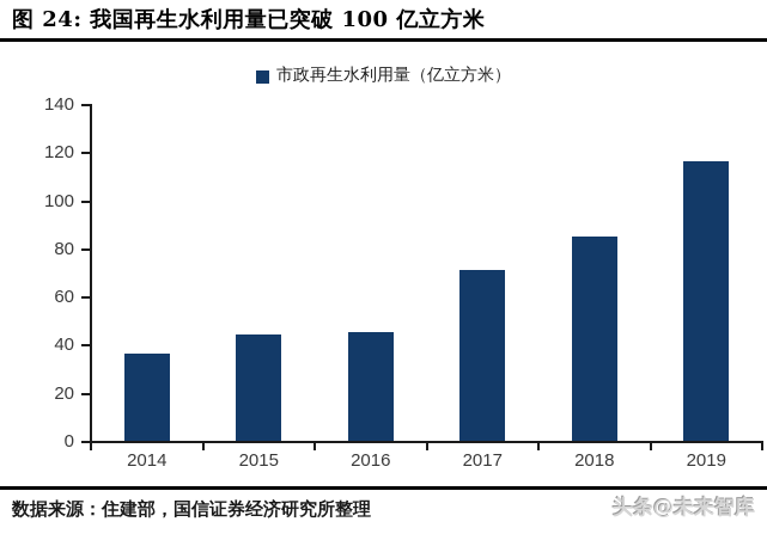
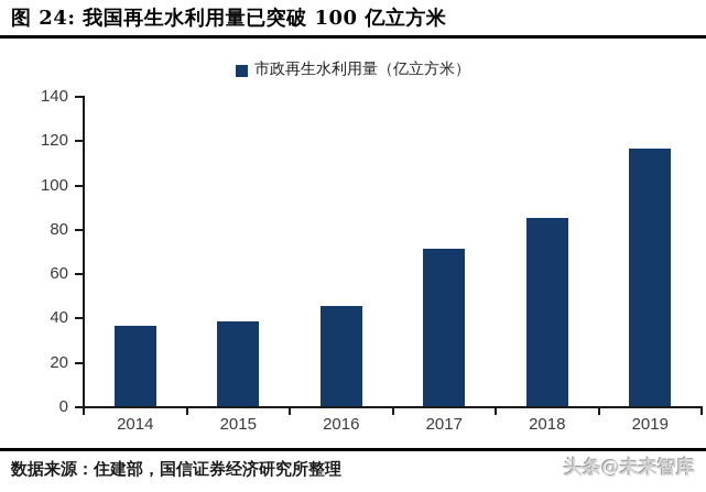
2015: 44 -> 38
